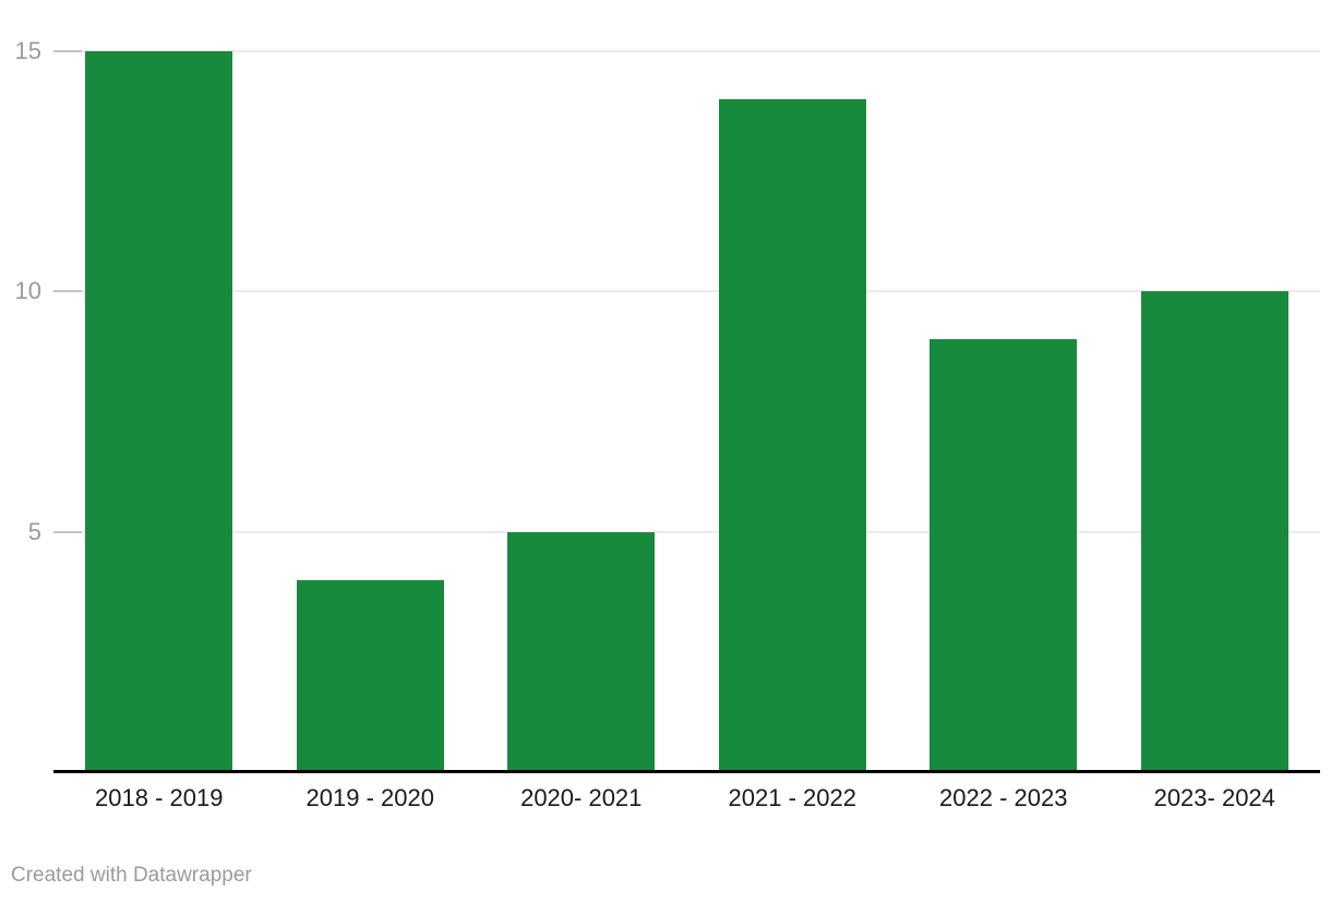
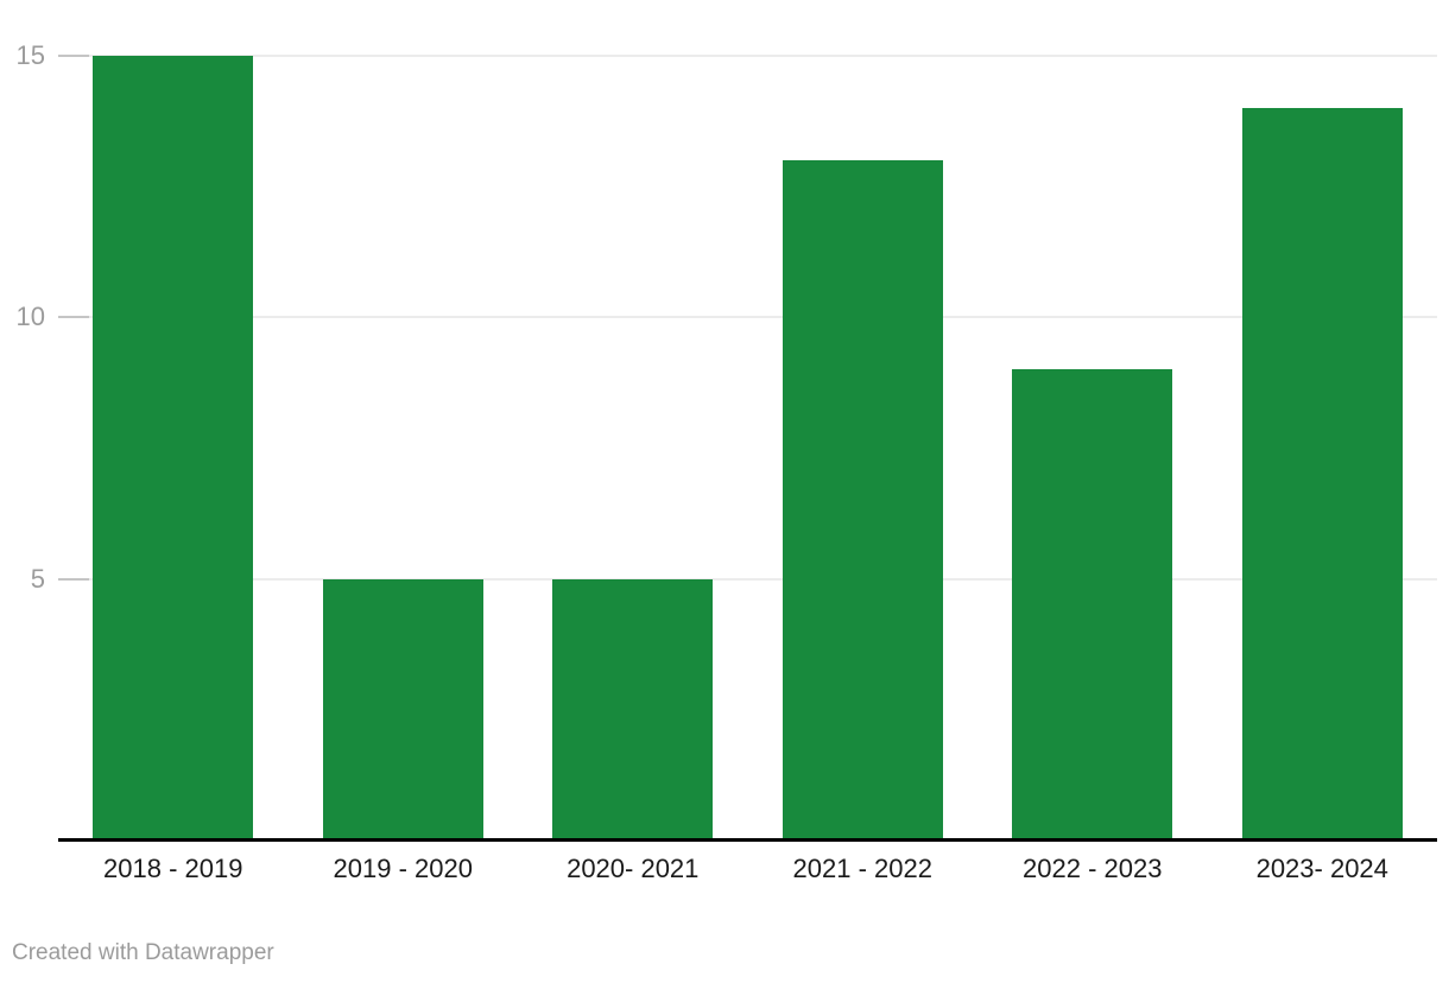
2019 - 2020: 4 -> 5
2021 - 2022: 14 -> 13
2023- 2024: 10 -> 14
